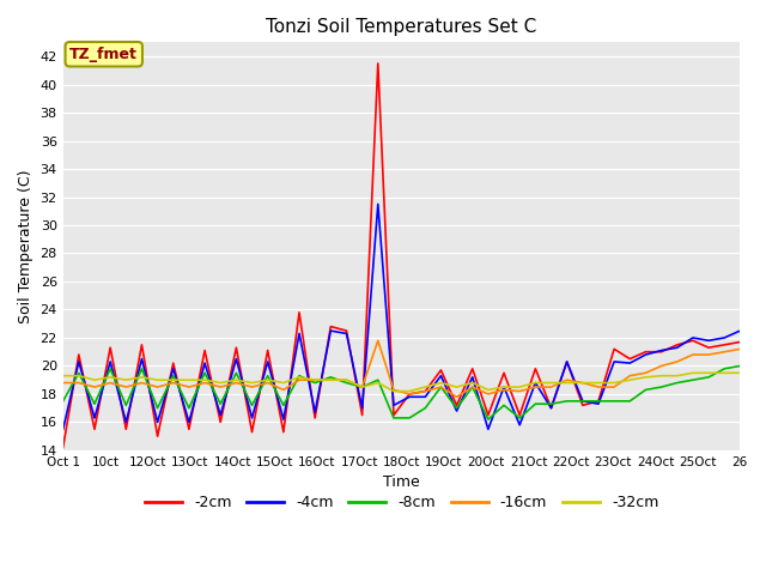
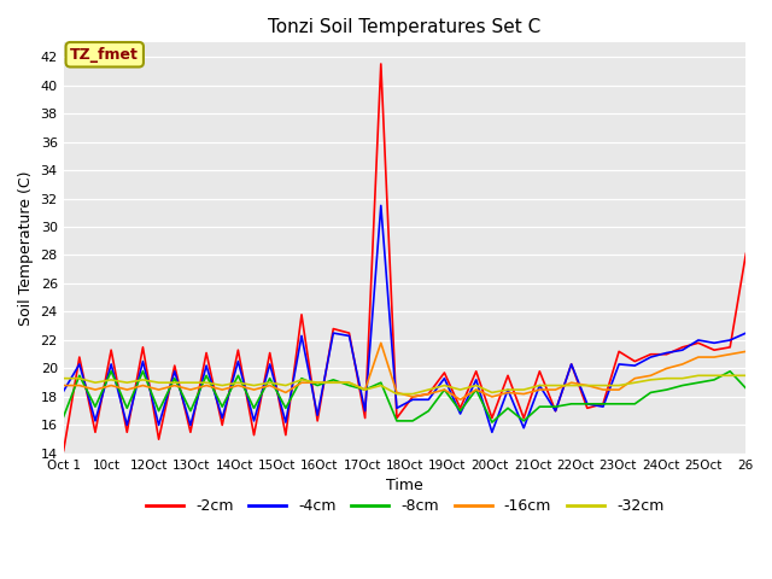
-4cm/Oct 1: 15.5 -> 18.4
-8cm/Oct 1: 17.5 -> 16.6
-2cm/26: 21.7 -> 28.1
-8cm/26: 20.0 -> 18.6
